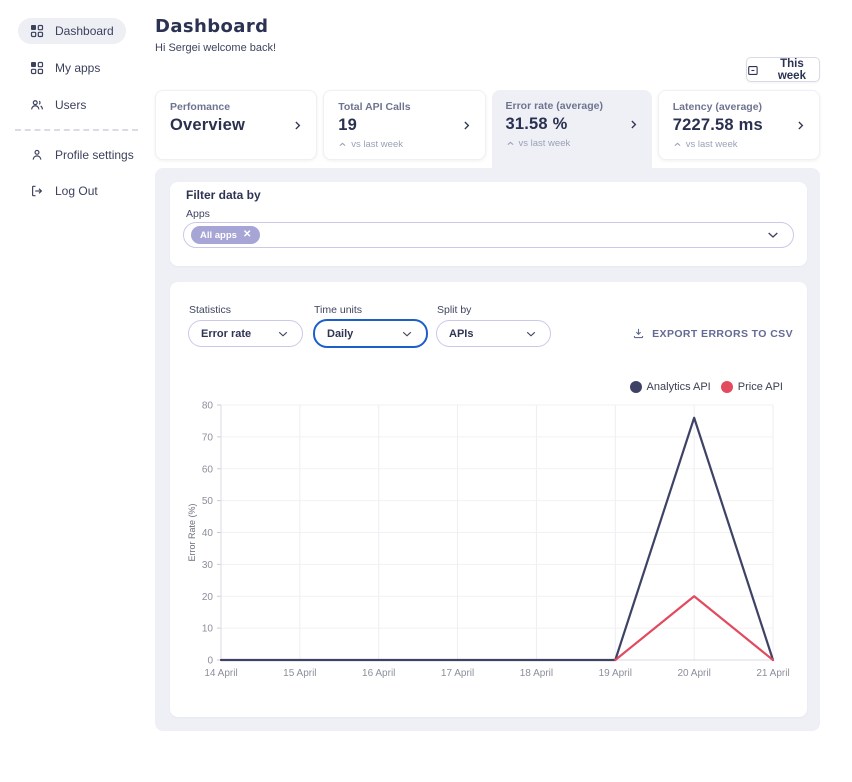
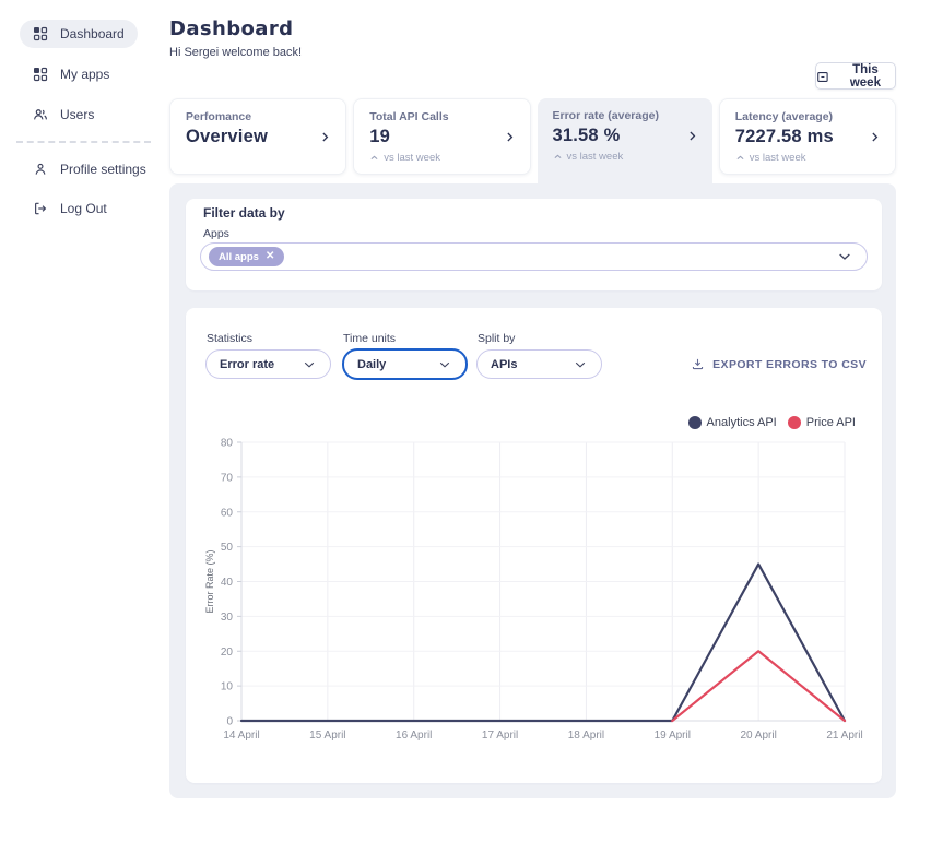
Analytics API/20 April: 76 -> 45
